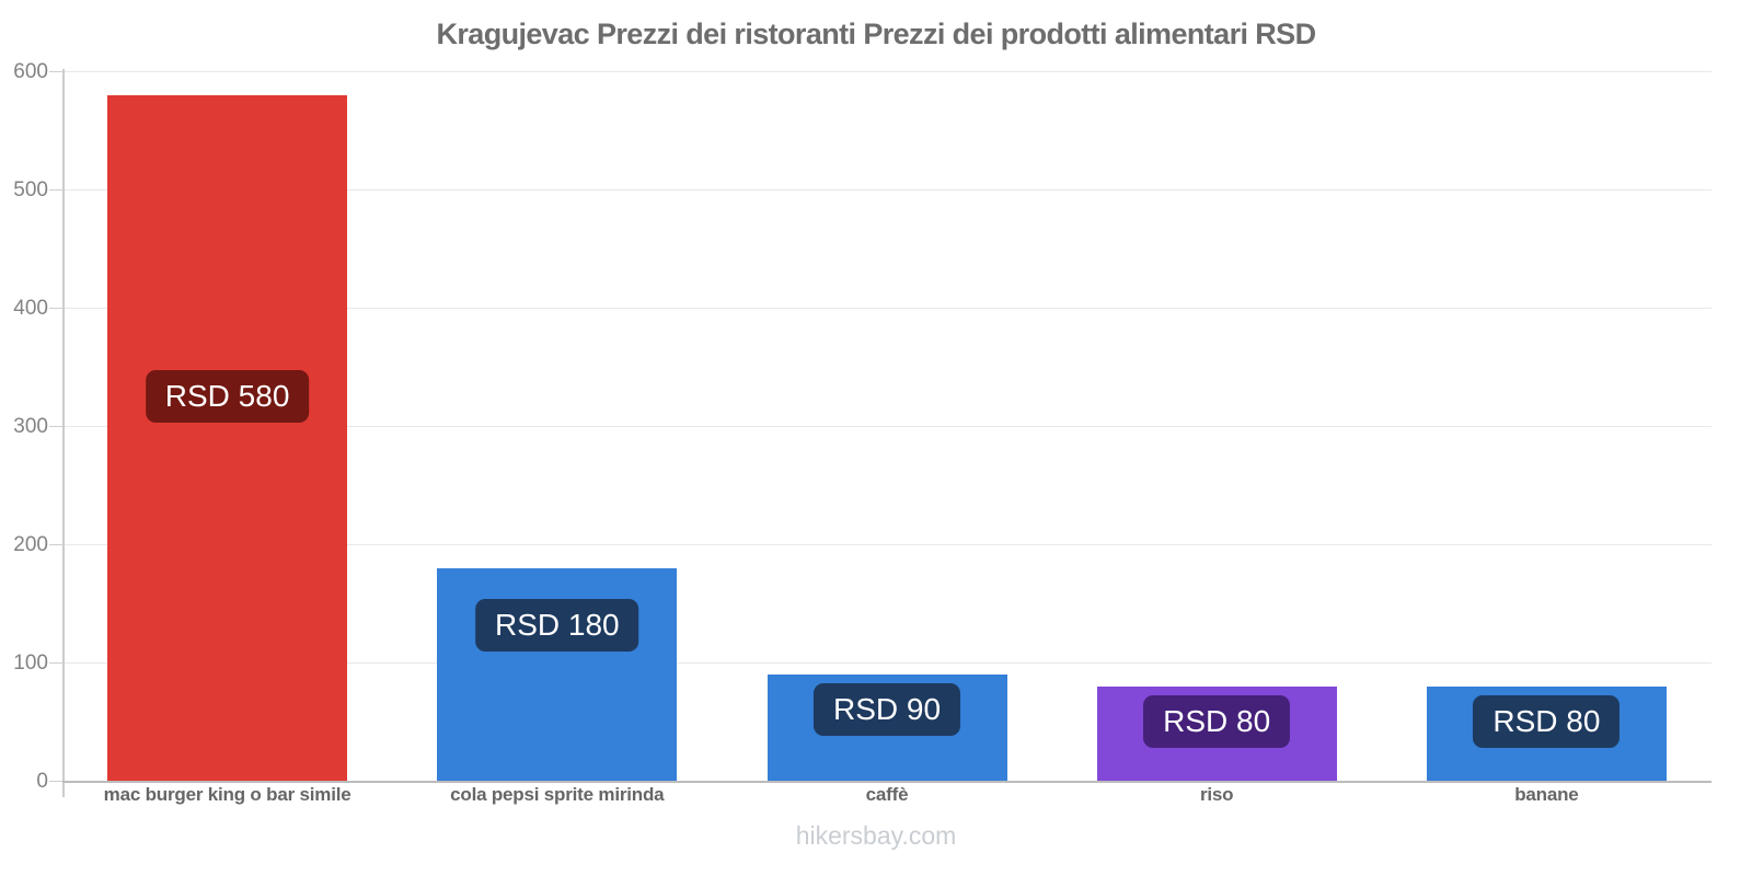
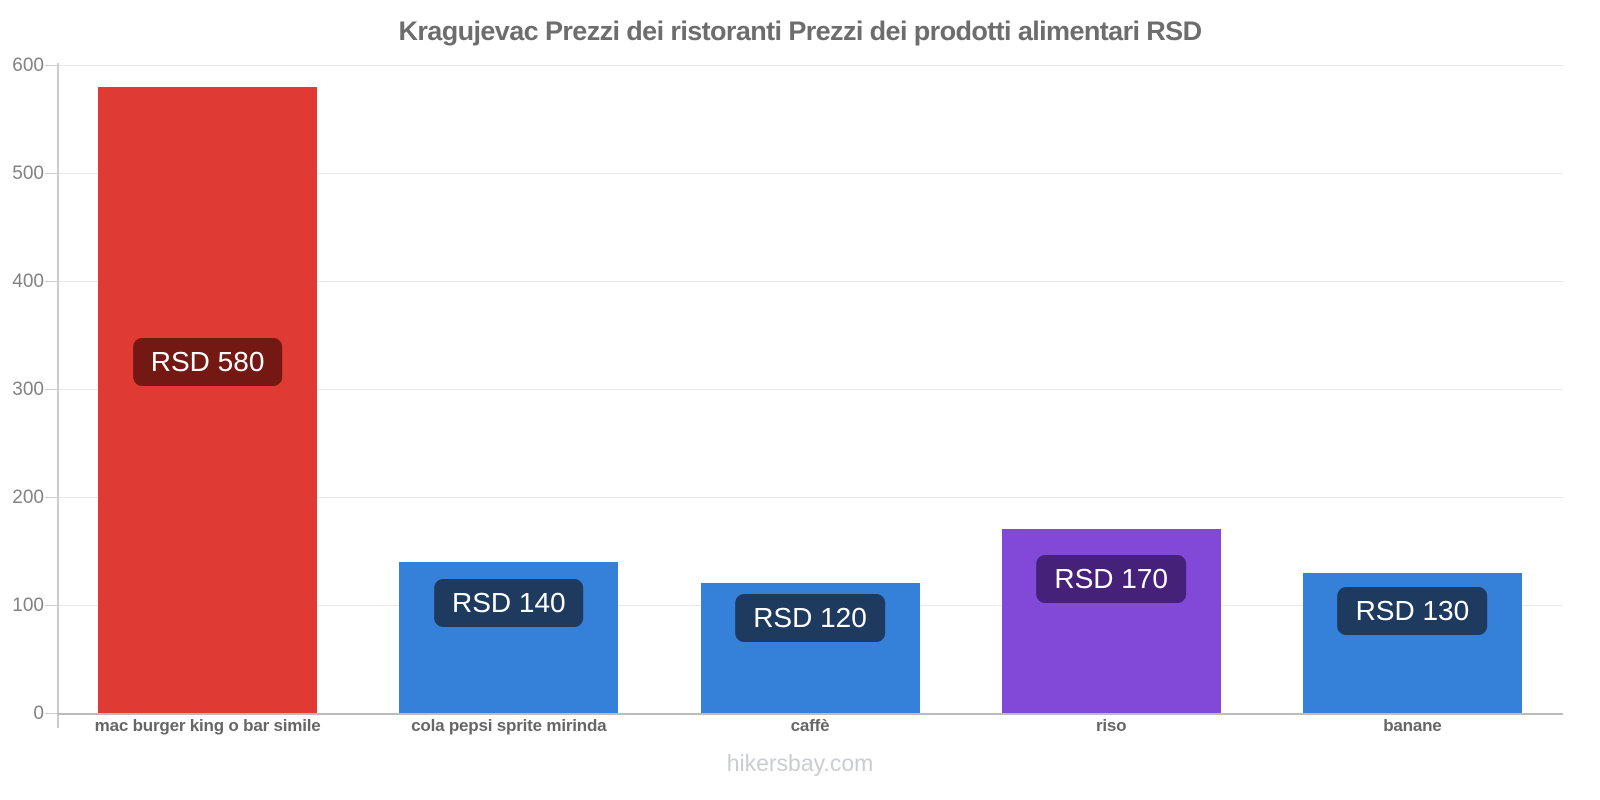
cola pepsi sprite mirinda: 180 -> 140
caffè: 90 -> 120
riso: 80 -> 170
banane: 80 -> 130
